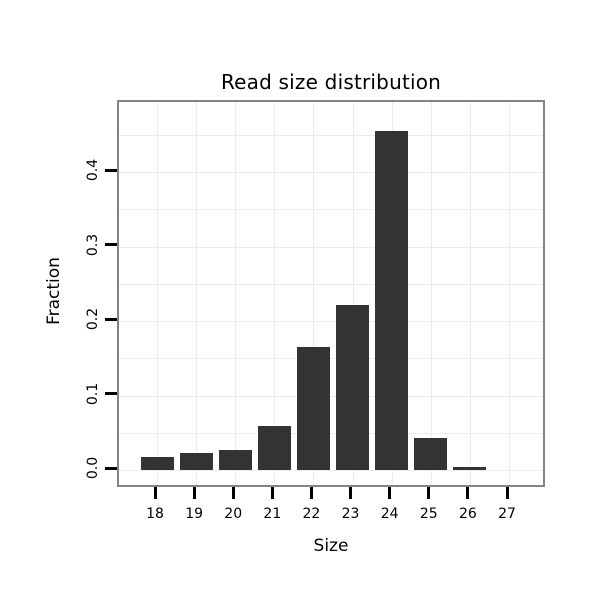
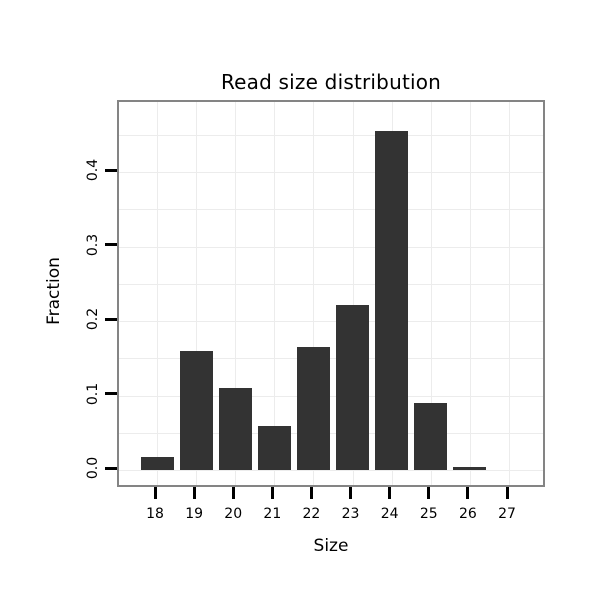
19: 0.02 -> 0.16
20: 0.03 -> 0.11
25: 0.04 -> 0.09
